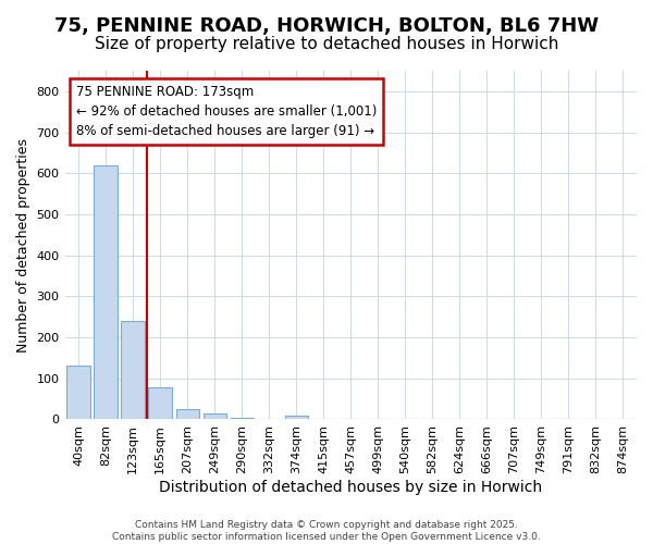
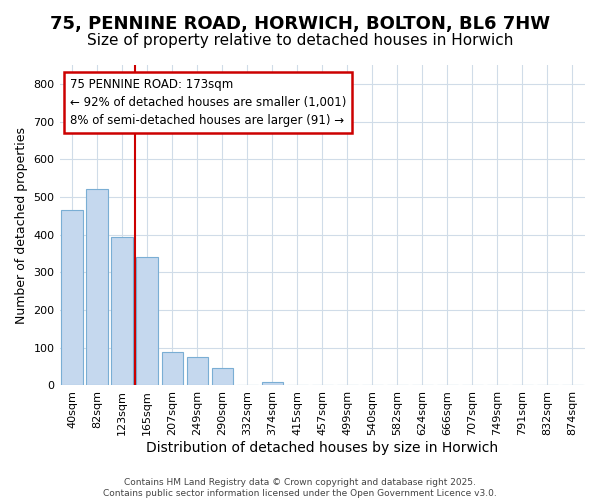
40sqm: 130 -> 465
82sqm: 620 -> 520
123sqm: 240 -> 395
165sqm: 78 -> 340
207sqm: 25 -> 90
249sqm: 15 -> 75
290sqm: 5 -> 45
